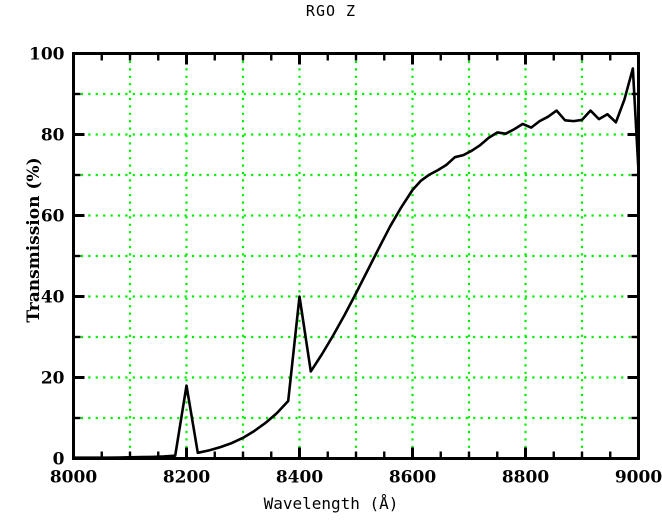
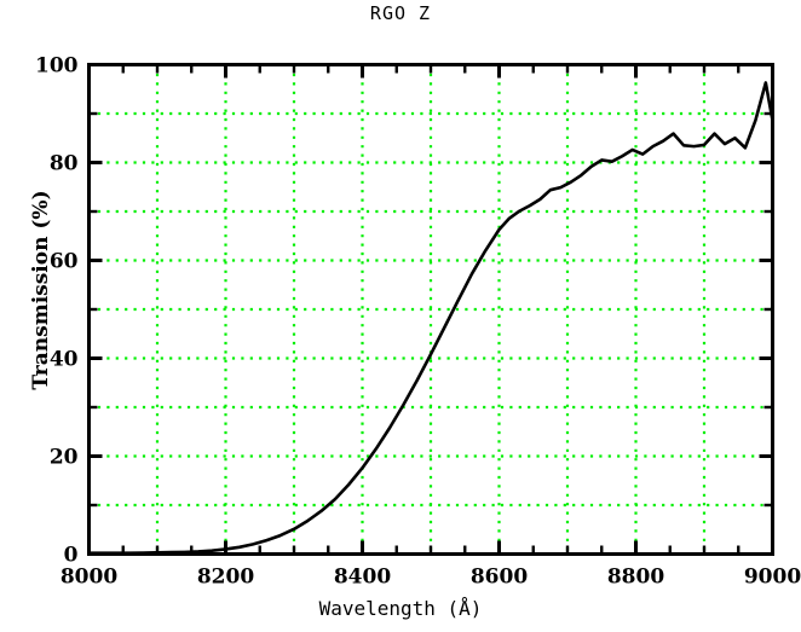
8200: 18 -> 1
8400: 40 -> 18
9000: 71 -> 89
